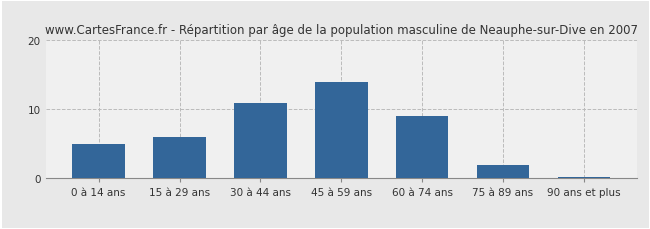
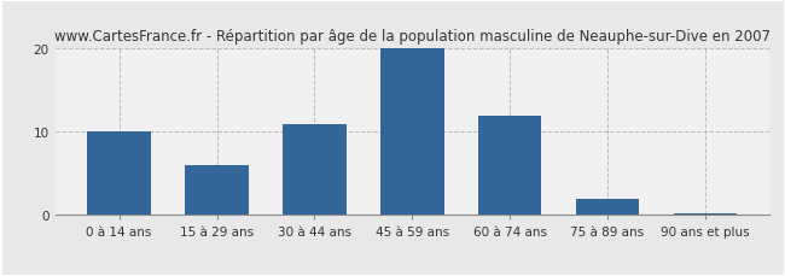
0 à 14 ans: 5.0 -> 10.0
45 à 59 ans: 14.0 -> 20.0
60 à 74 ans: 9.0 -> 12.0
